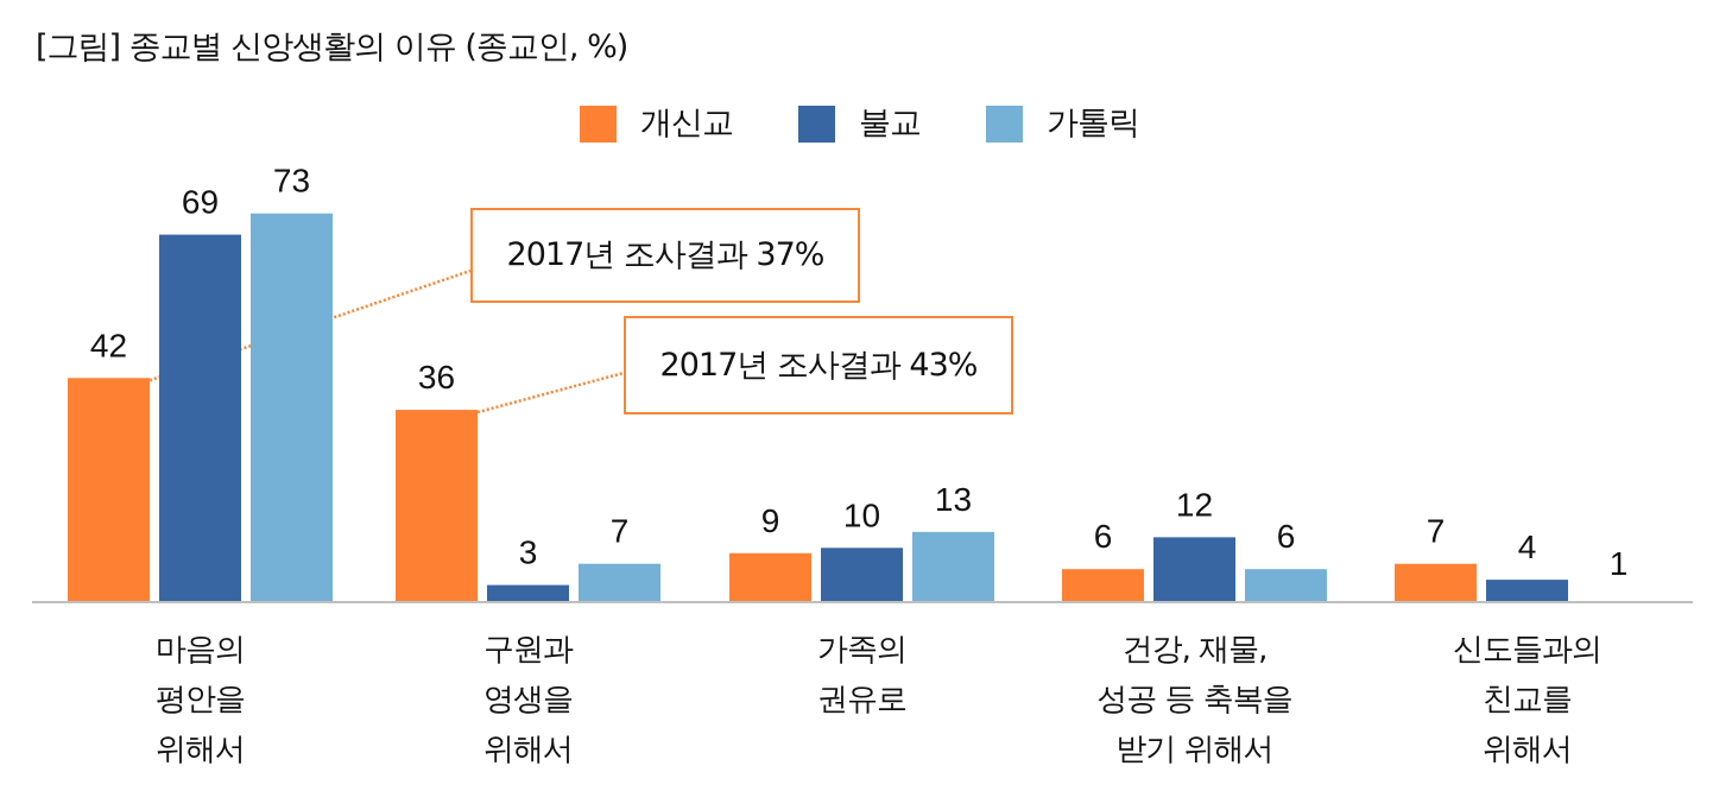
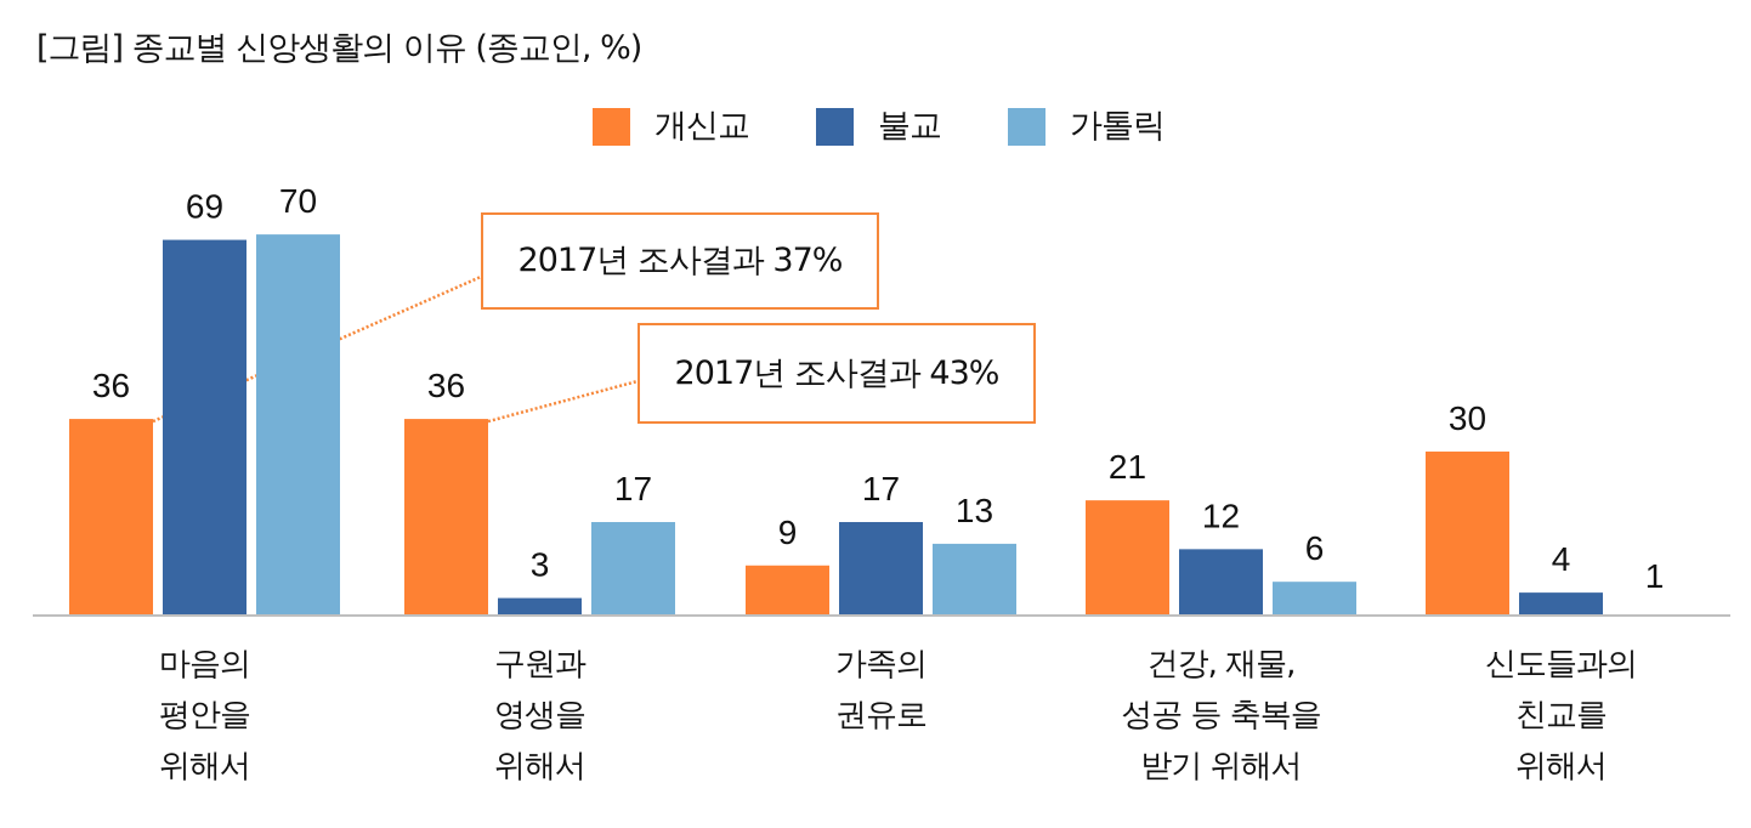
개신교/마음의 평안을 위해서: 42 -> 36
가톨릭/마음의 평안을 위해서: 73 -> 70
가톨릭/구원과 영생을 위해서: 7 -> 17
불교/가족의 권유로: 10 -> 17
개신교/건강, 재물, 성공 등 축복을 받기 위해서: 6 -> 21
개신교/신도들과의 친교를 위해서: 7 -> 30
